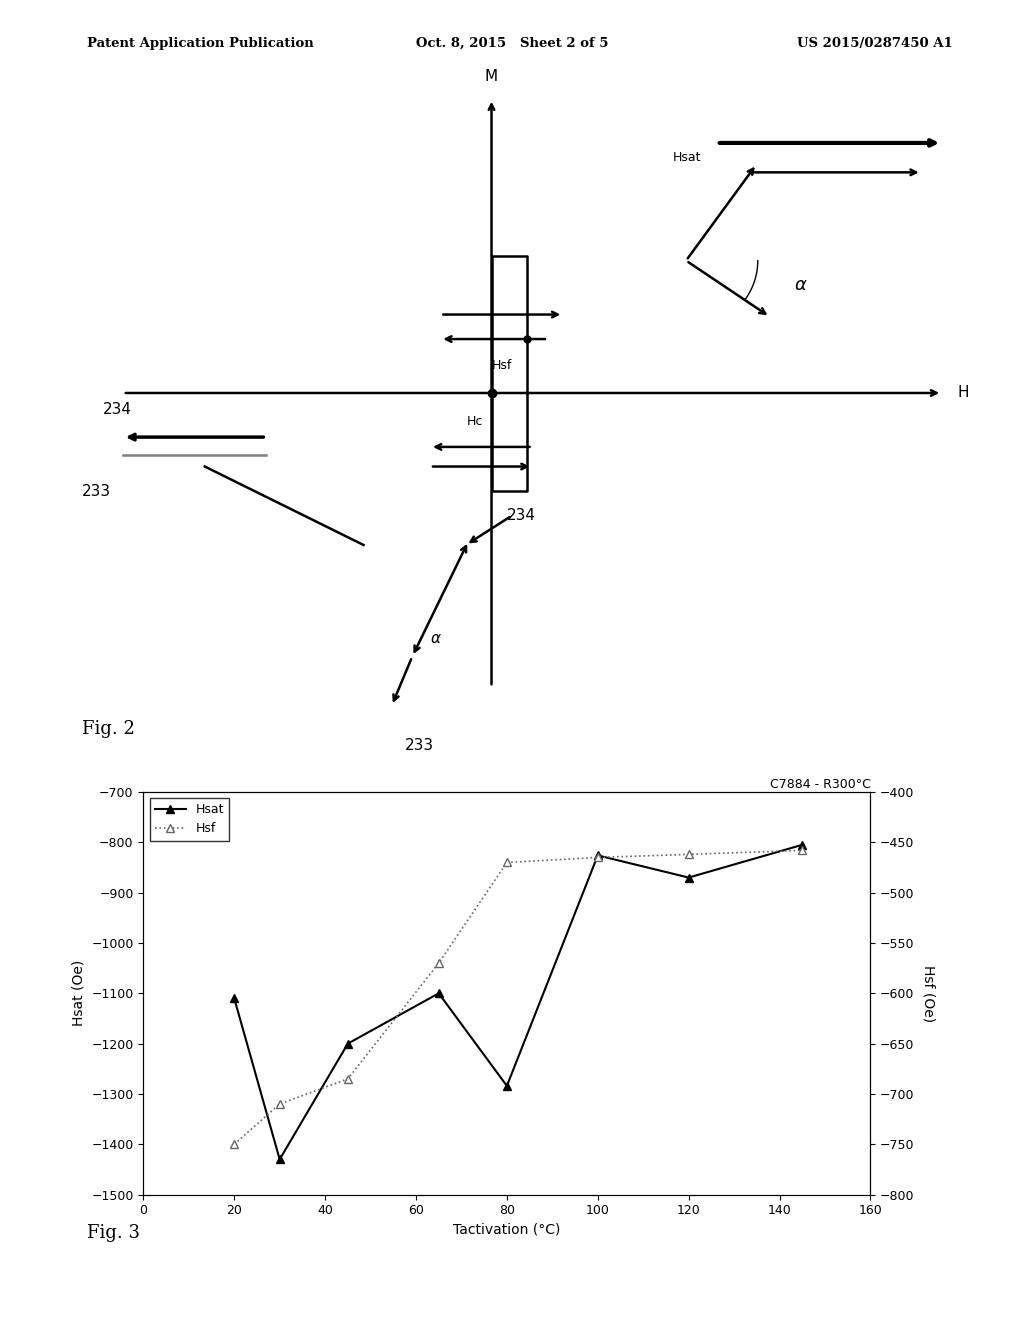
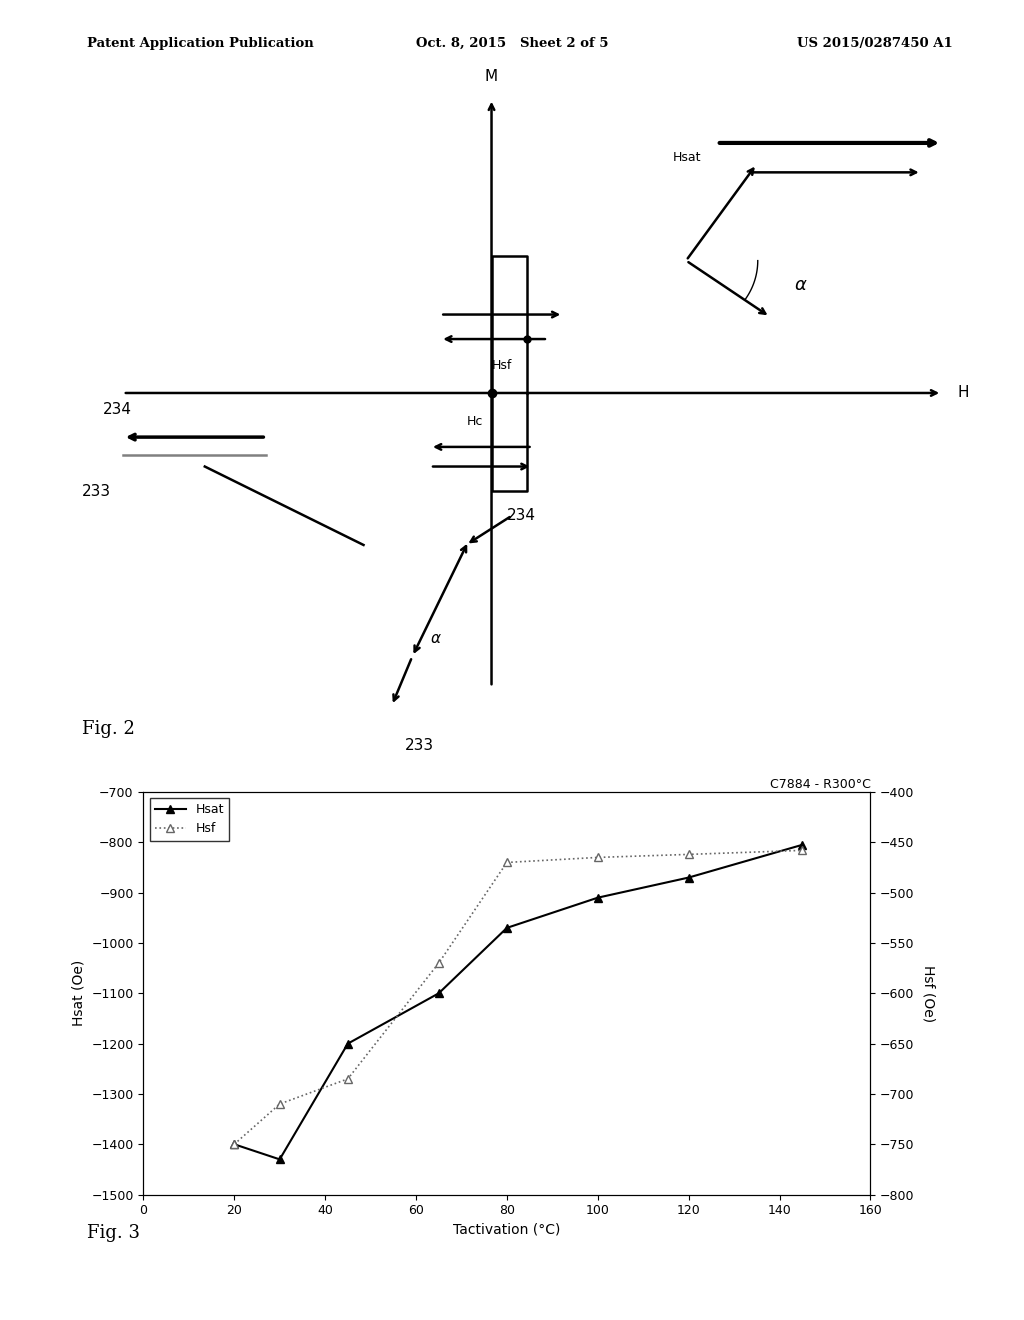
C7884 - R300°C/Hsat/20: -1110 -> -1400
C7884 - R300°C/Hsat/80: -1284 -> -970
C7884 - R300°C/Hsat/100: -826 -> -910
